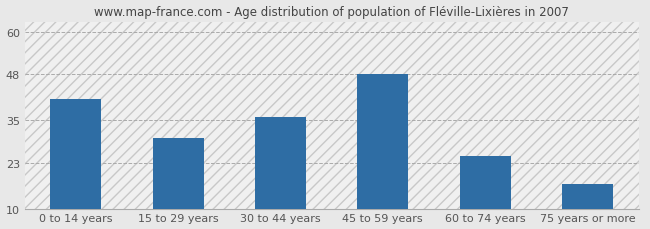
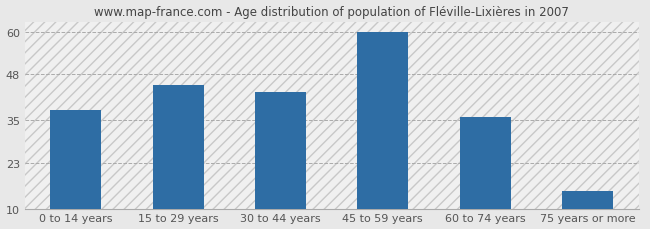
0 to 14 years: 41 -> 38
15 to 29 years: 30 -> 45
30 to 44 years: 36 -> 43
45 to 59 years: 48 -> 60
60 to 74 years: 25 -> 36
75 years or more: 17 -> 15
